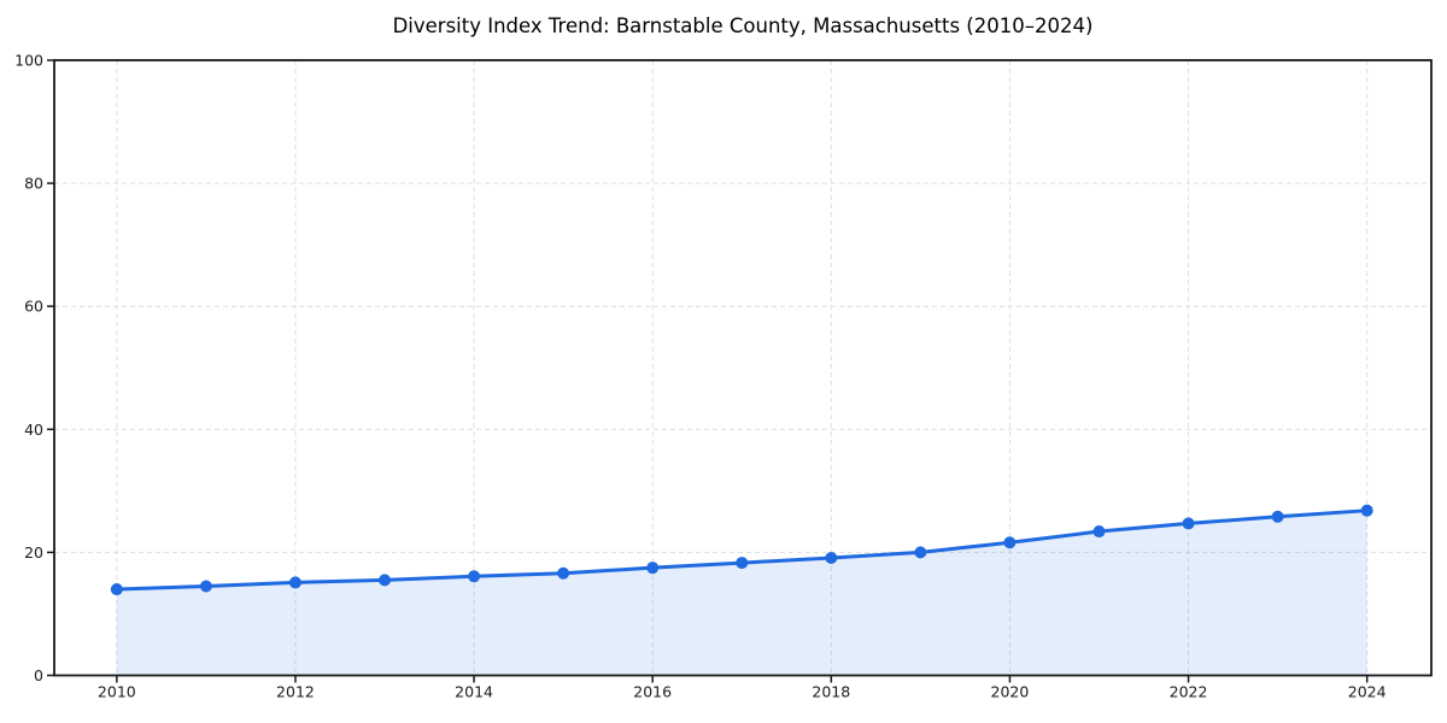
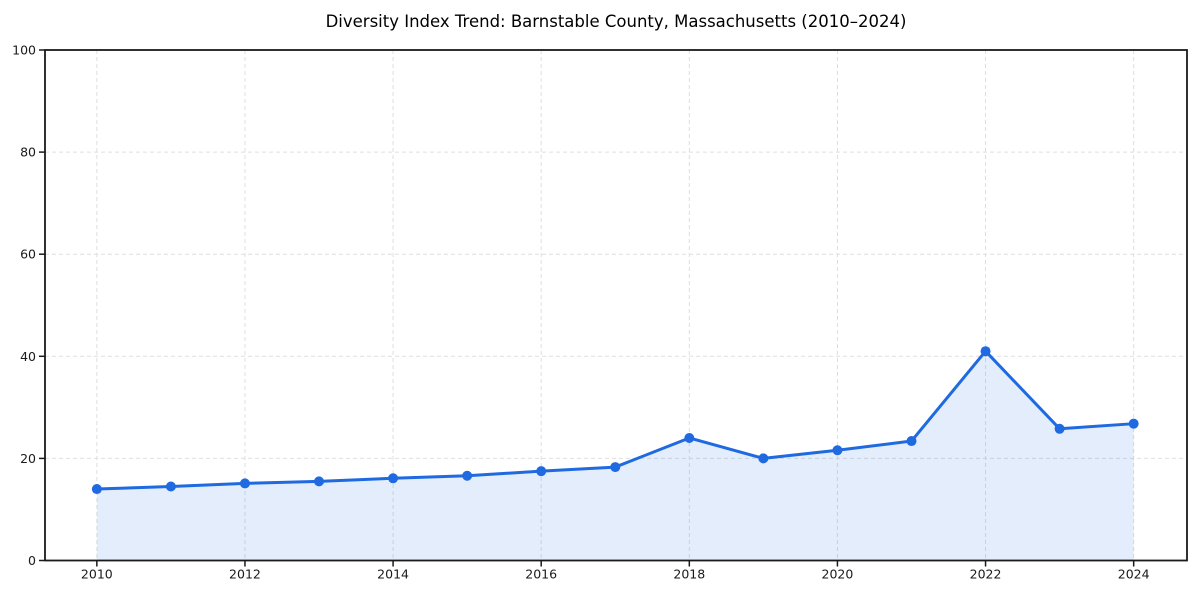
2018: 19 -> 24
2022: 25 -> 41
